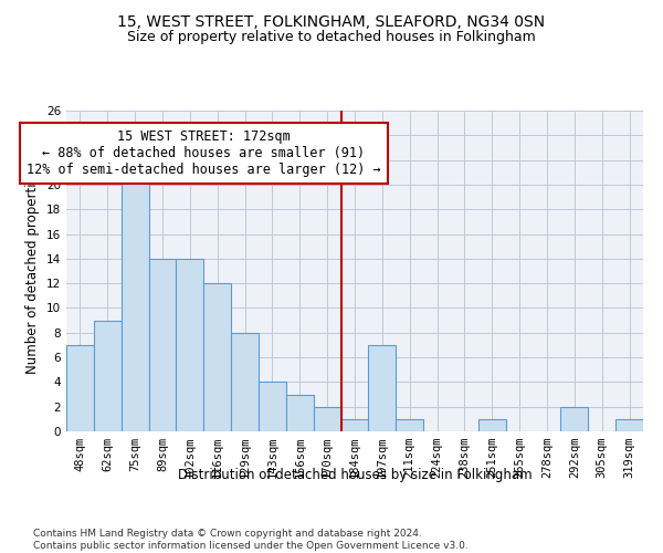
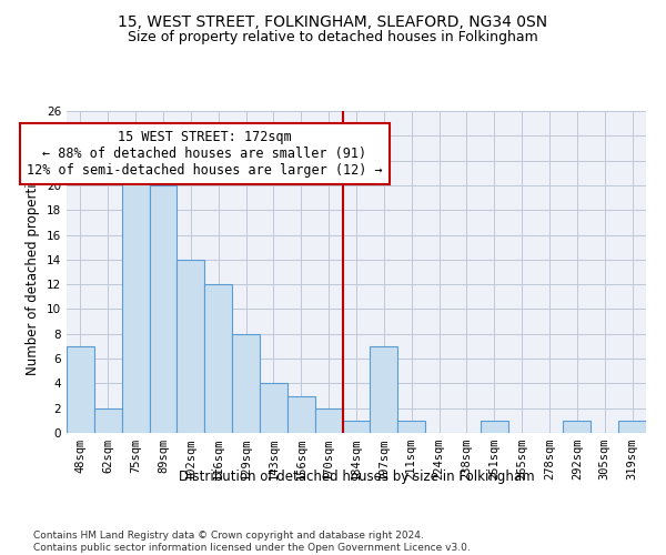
62sqm: 9 -> 2
89sqm: 14 -> 20
292sqm: 2 -> 1
